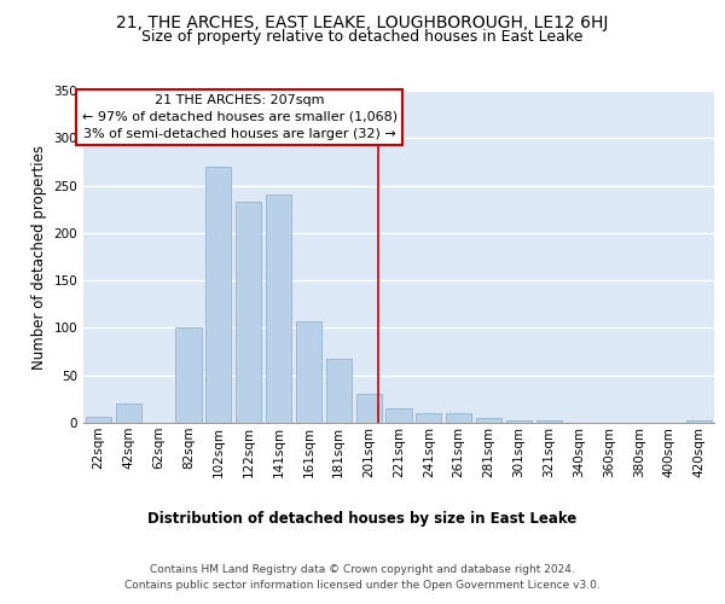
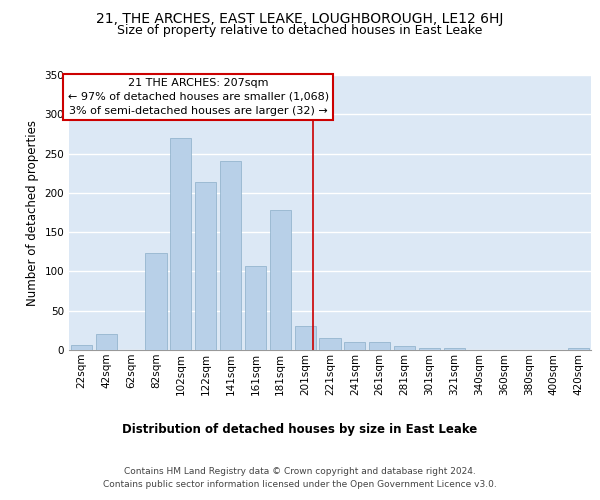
82sqm: 100 -> 124
122sqm: 233 -> 214
181sqm: 68 -> 178
